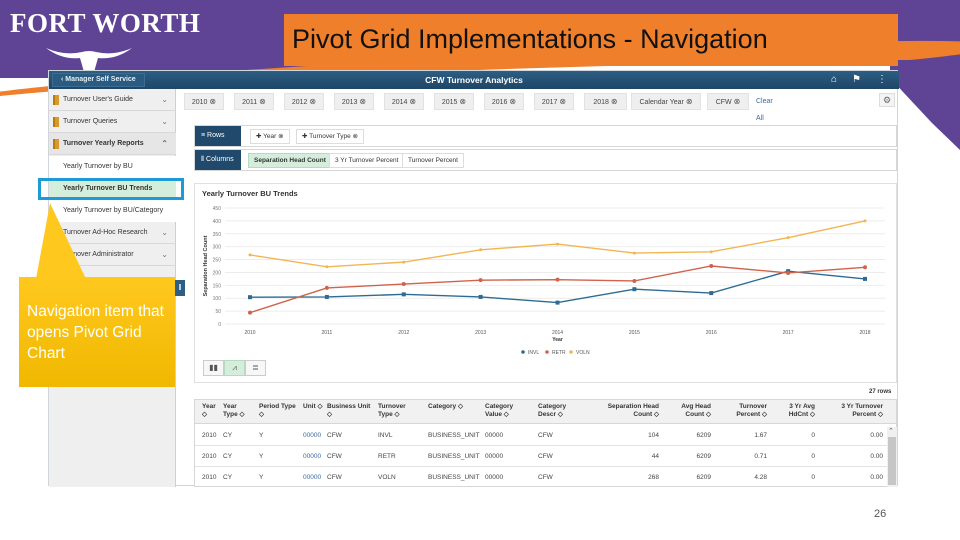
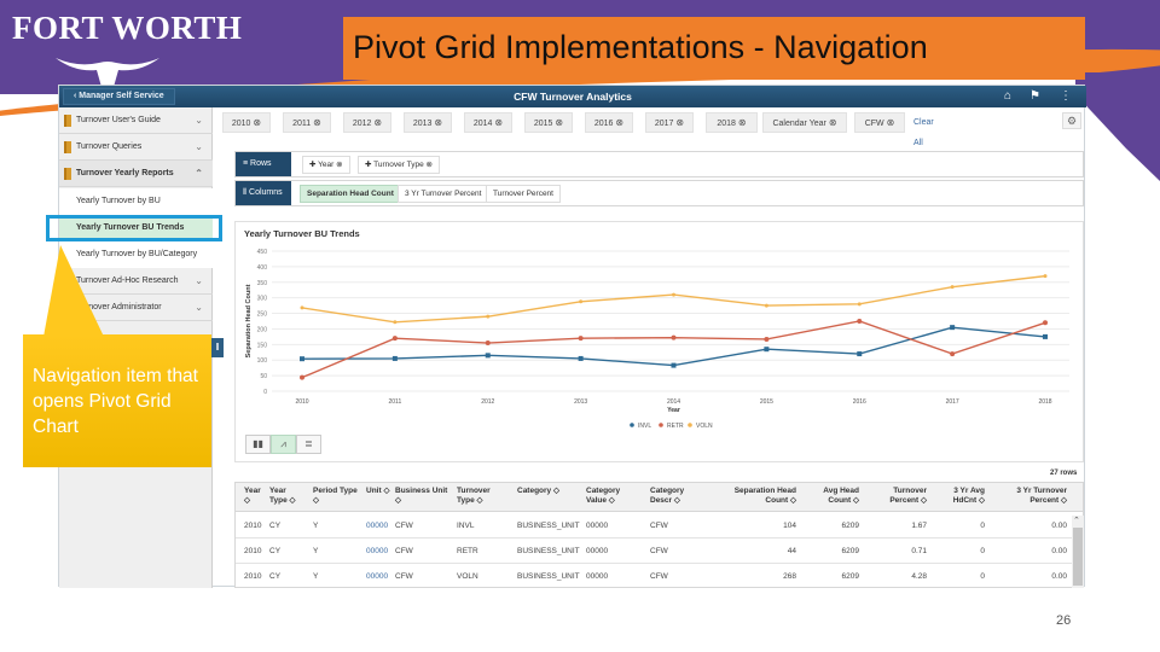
RETR/2011: 140 -> 170
RETR/2017: 200 -> 120
VOLN/2018: 400 -> 370
